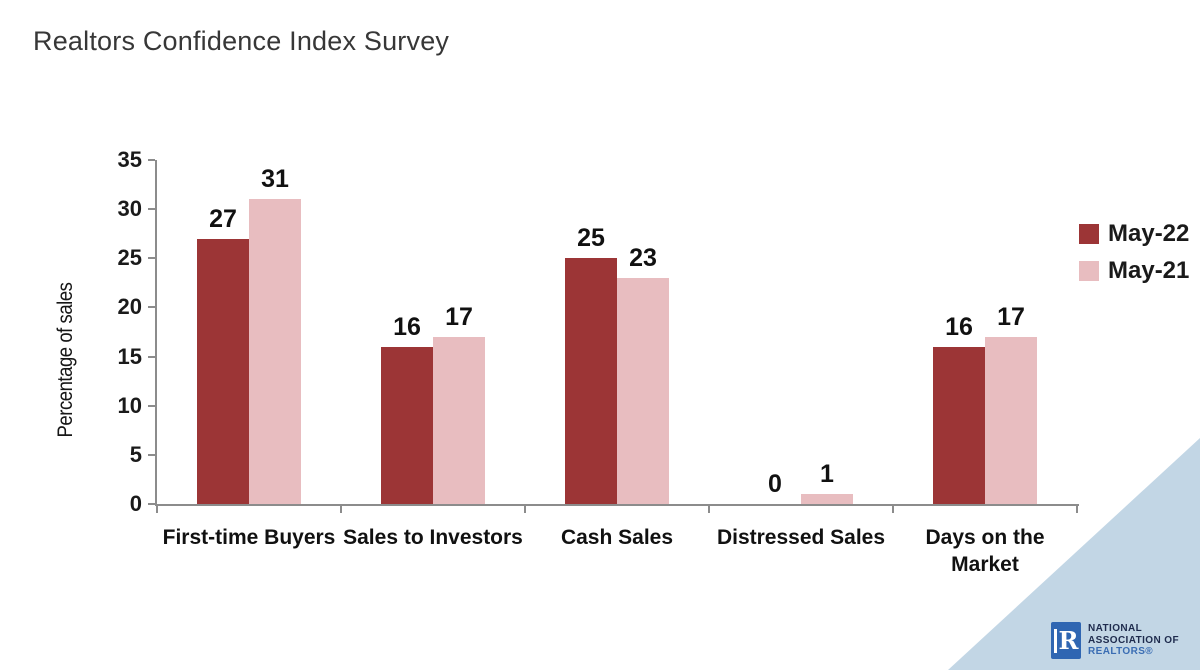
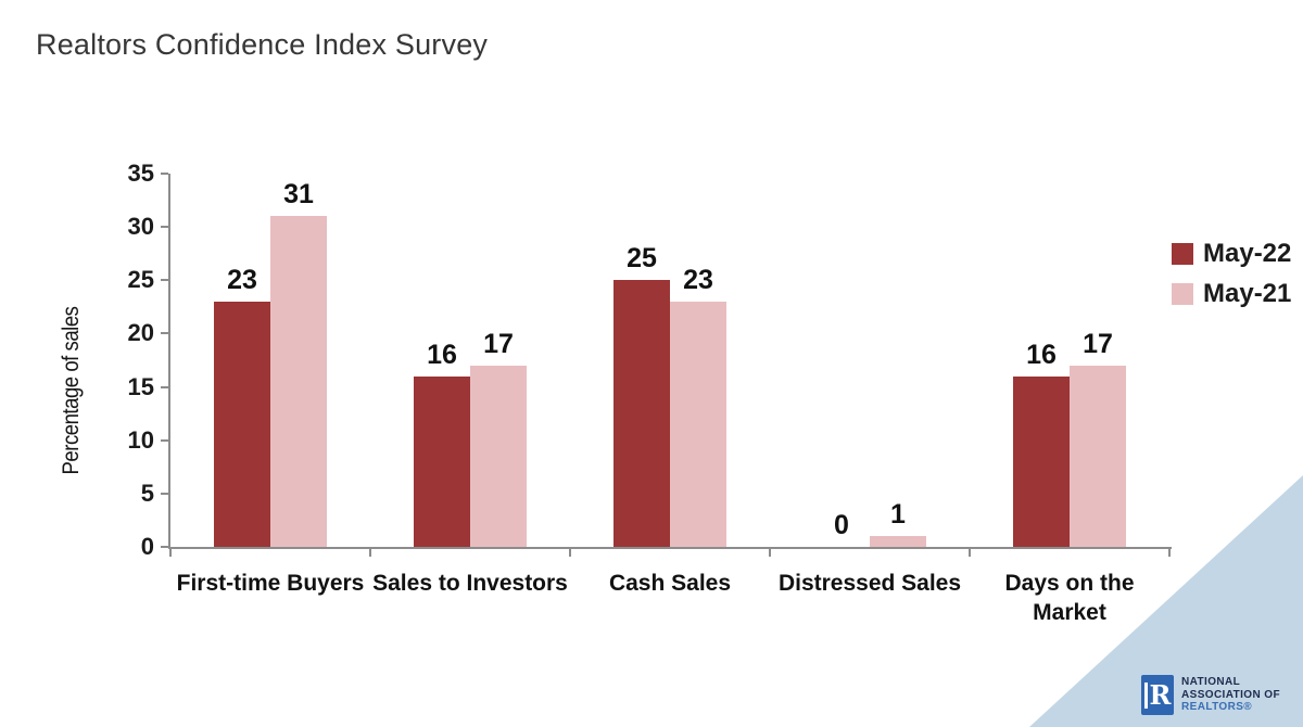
May-22/First-time Buyers: 27 -> 23
